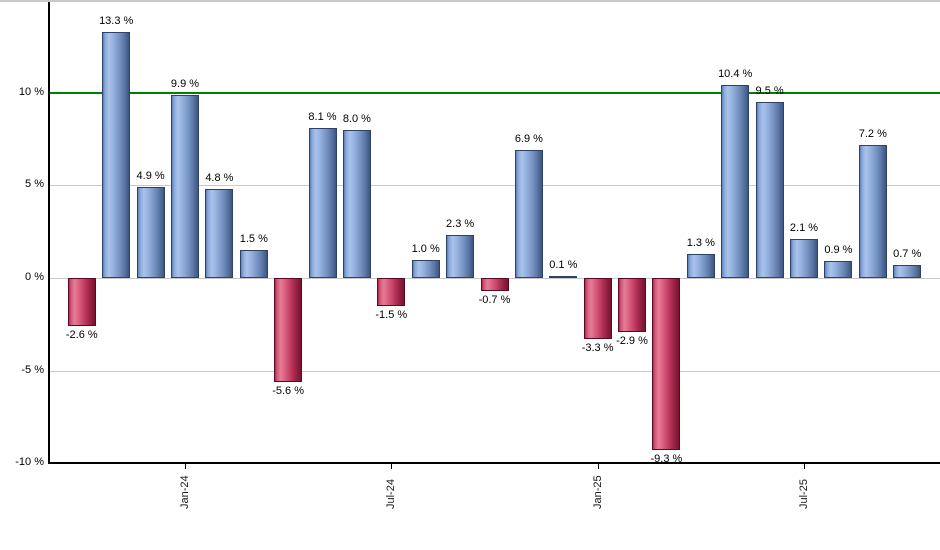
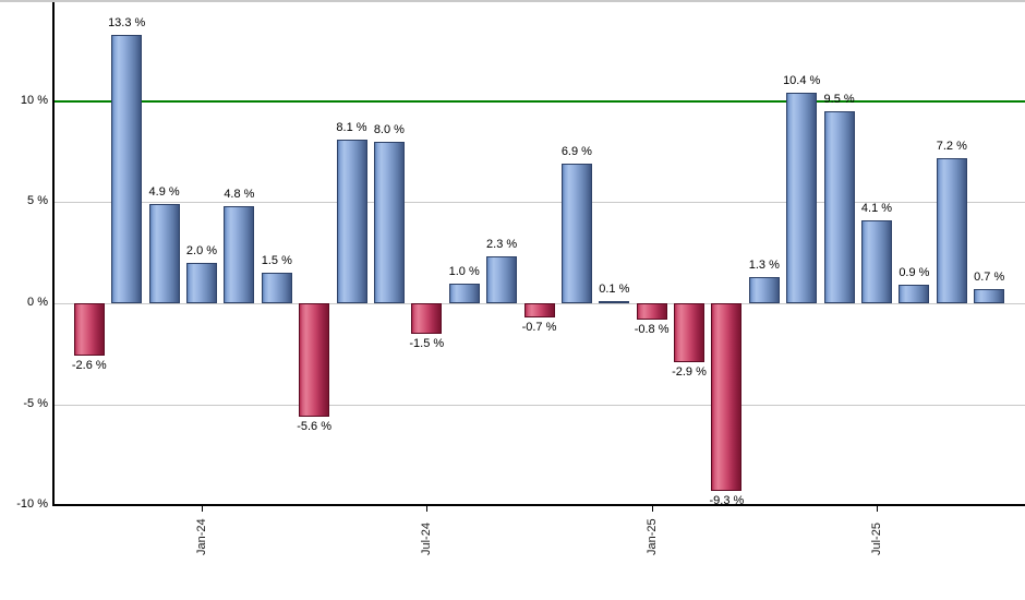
Jan-24: 9.9 -> 2.0
Jan-25: -3.3 -> -0.8
Jul-25: 2.1 -> 4.1
